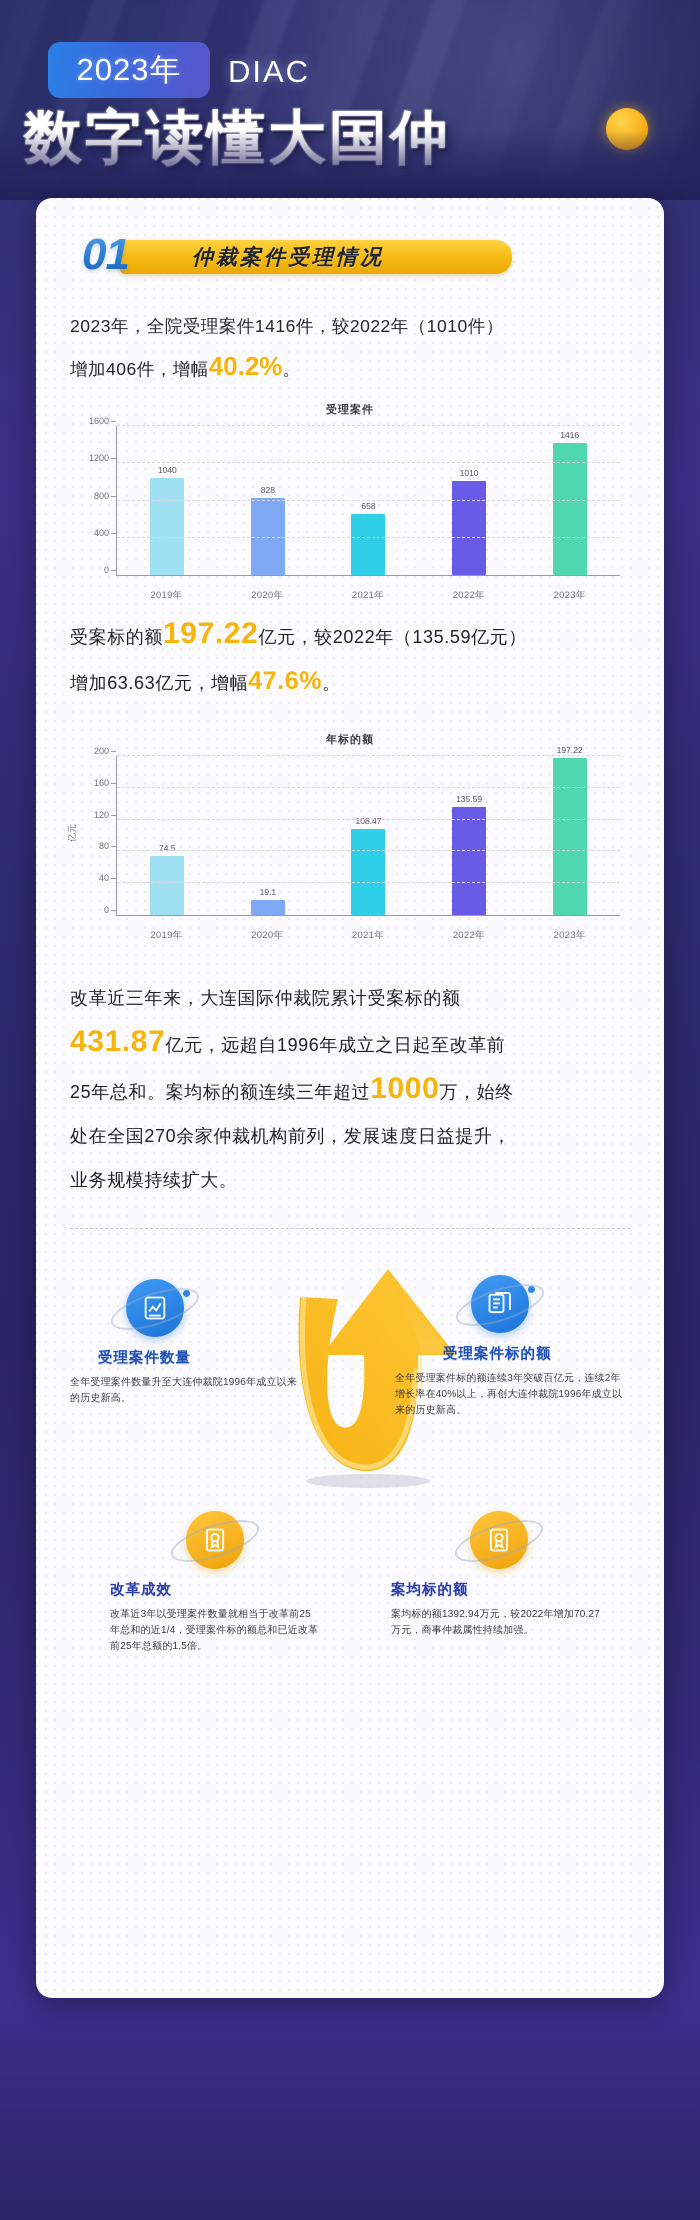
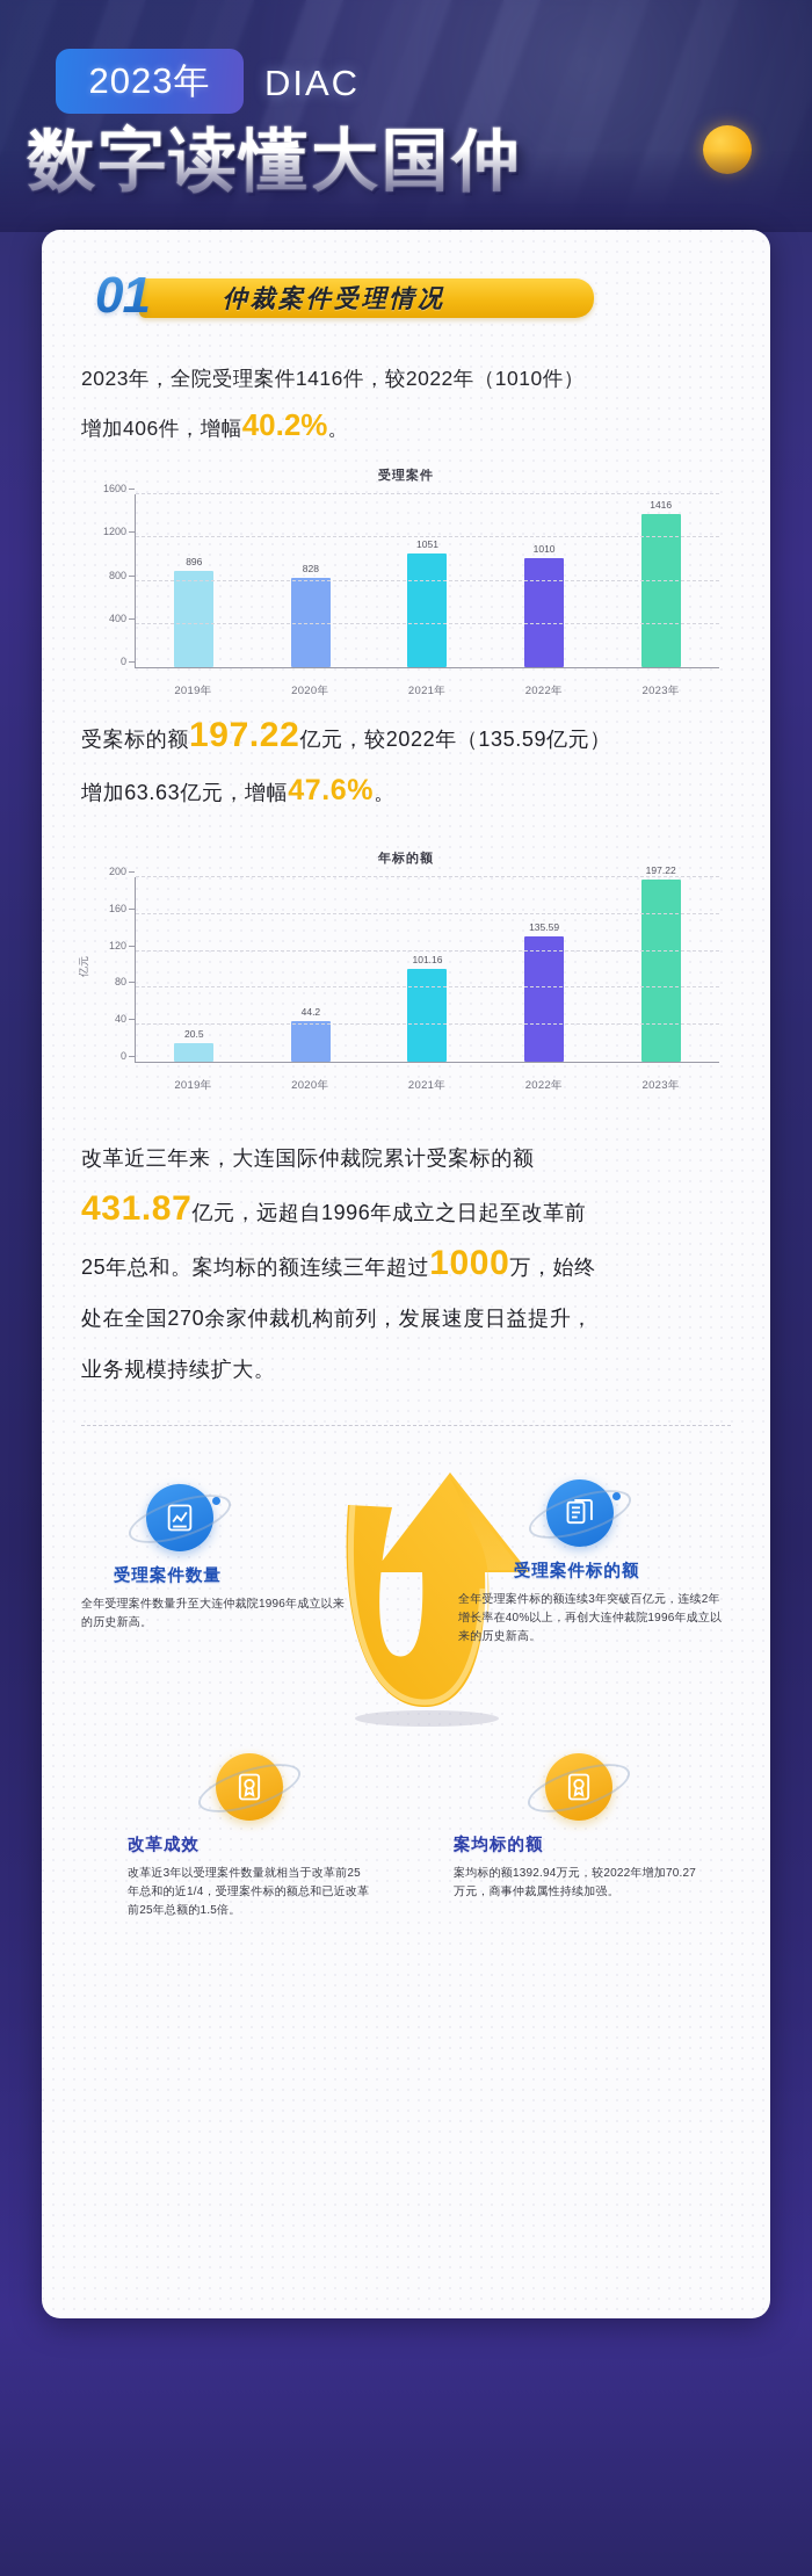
受理案件/2019年: 1040 -> 896
受理案件/2021年: 658 -> 1051
年标的额/2019年: 74.5 -> 20.5
年标的额/2020年: 19.1 -> 44.2
年标的额/2021年: 108.47 -> 101.16
